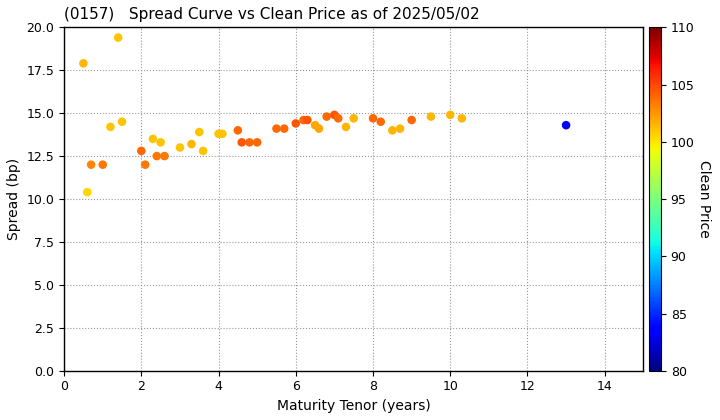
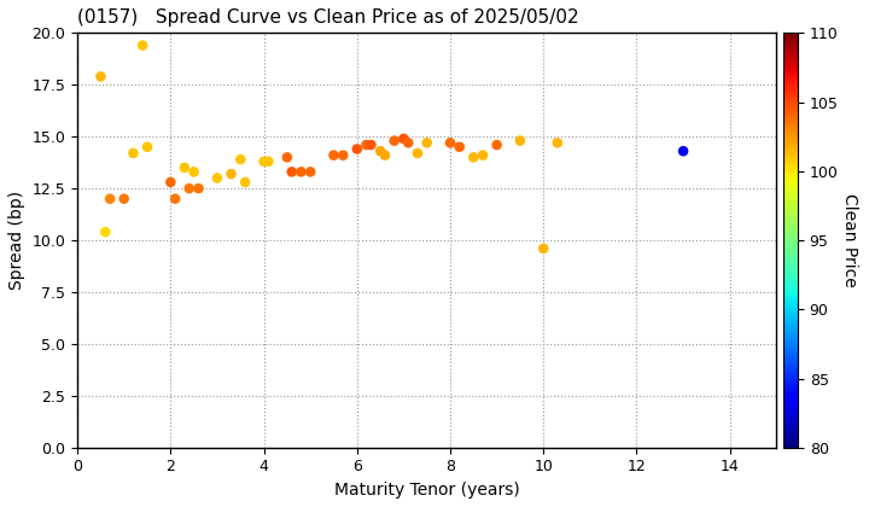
10: 14.9 -> 9.6
